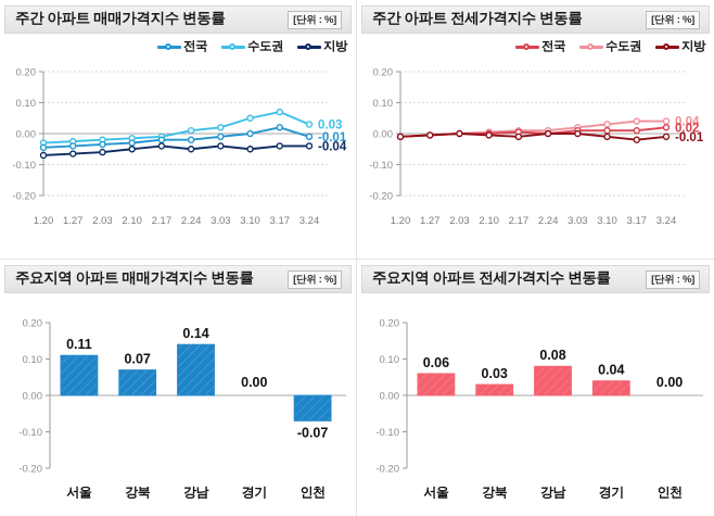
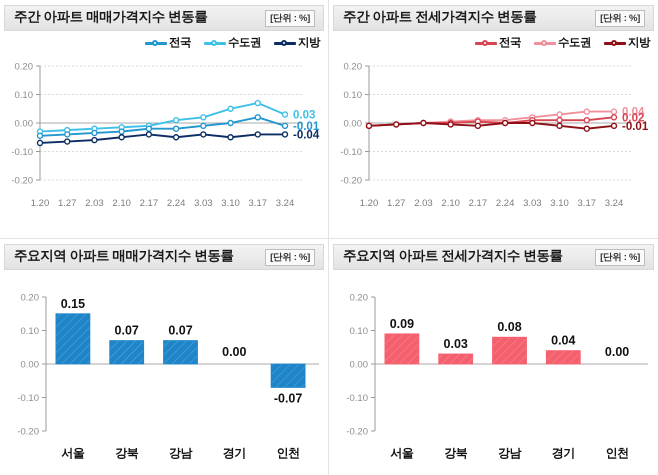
주요지역 아파트 매매가격지수 변동률/서울: 0.11 -> 0.15
주요지역 아파트 매매가격지수 변동률/강남: 0.14 -> 0.07
주요지역 아파트 전세가격지수 변동률/서울: 0.06 -> 0.09
